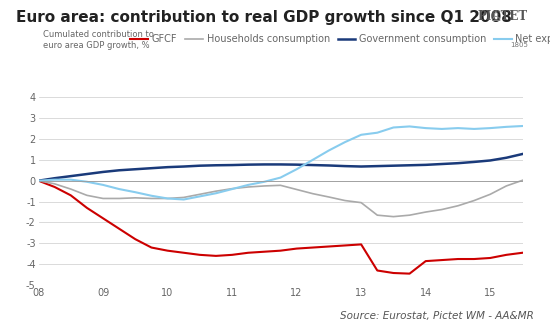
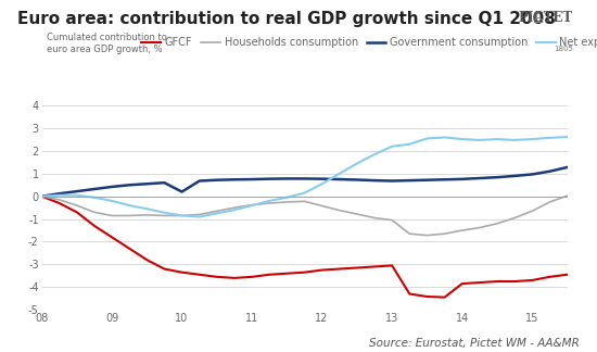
Government consumption/10: 0.65 -> 0.20
